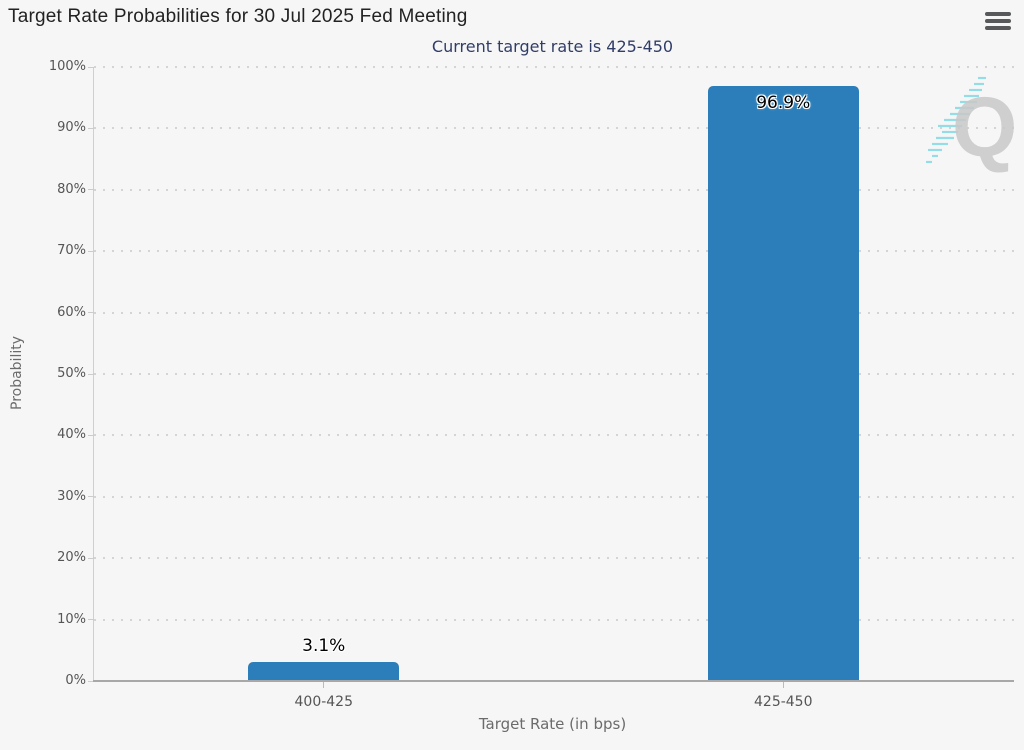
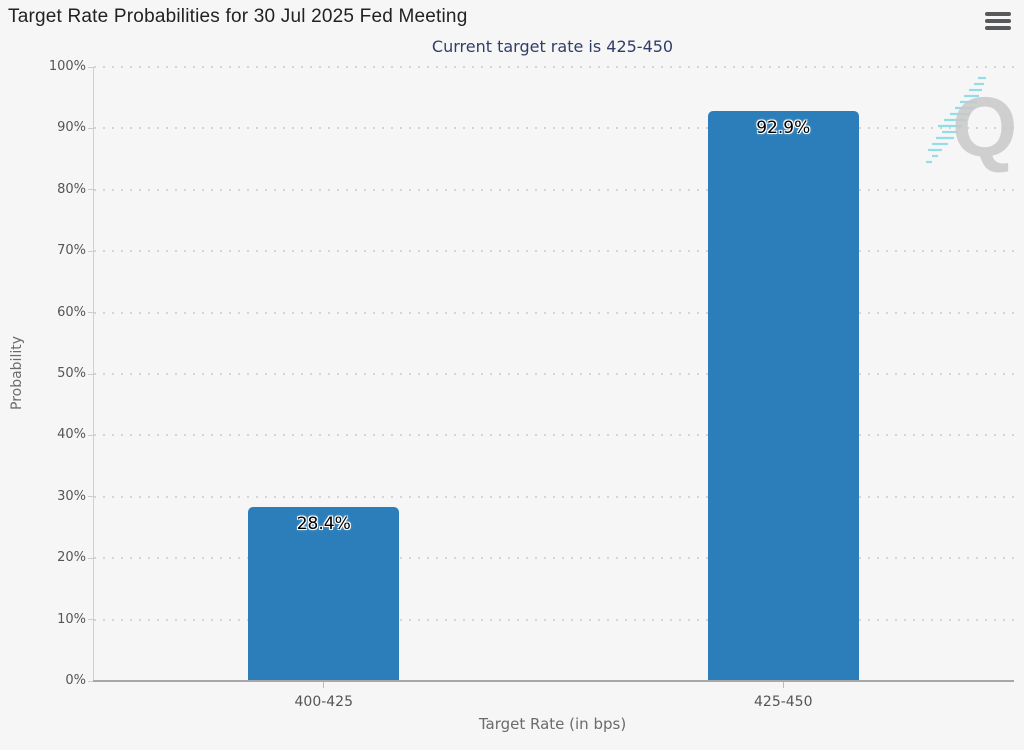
400-425: 3.1% -> 28.4%
425-450: 96.9% -> 92.9%
